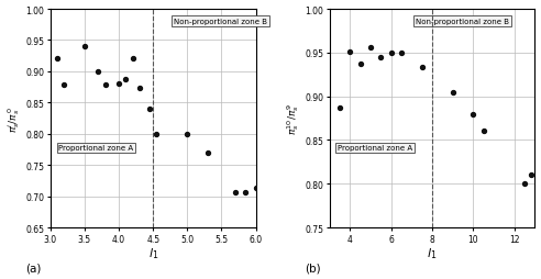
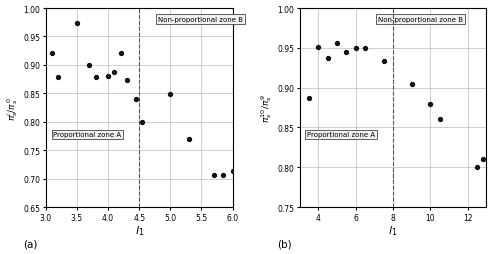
3.5: 0.940 -> 0.974
5.0: 0.800 -> 0.848
